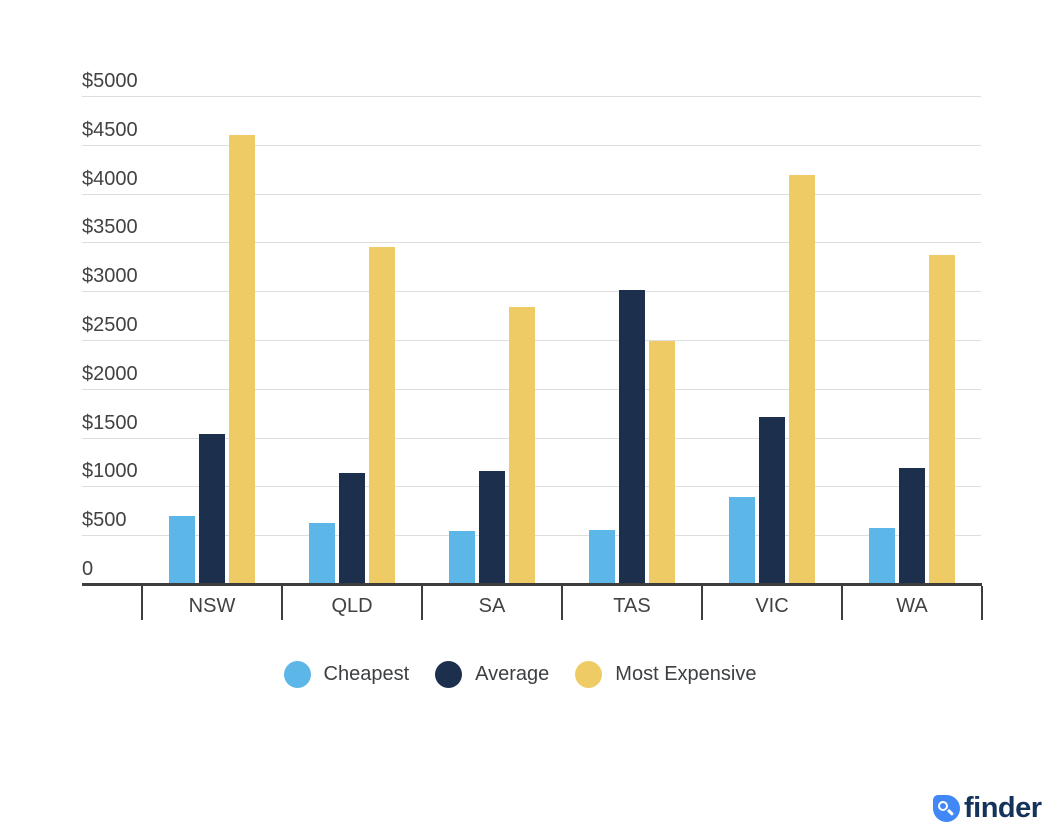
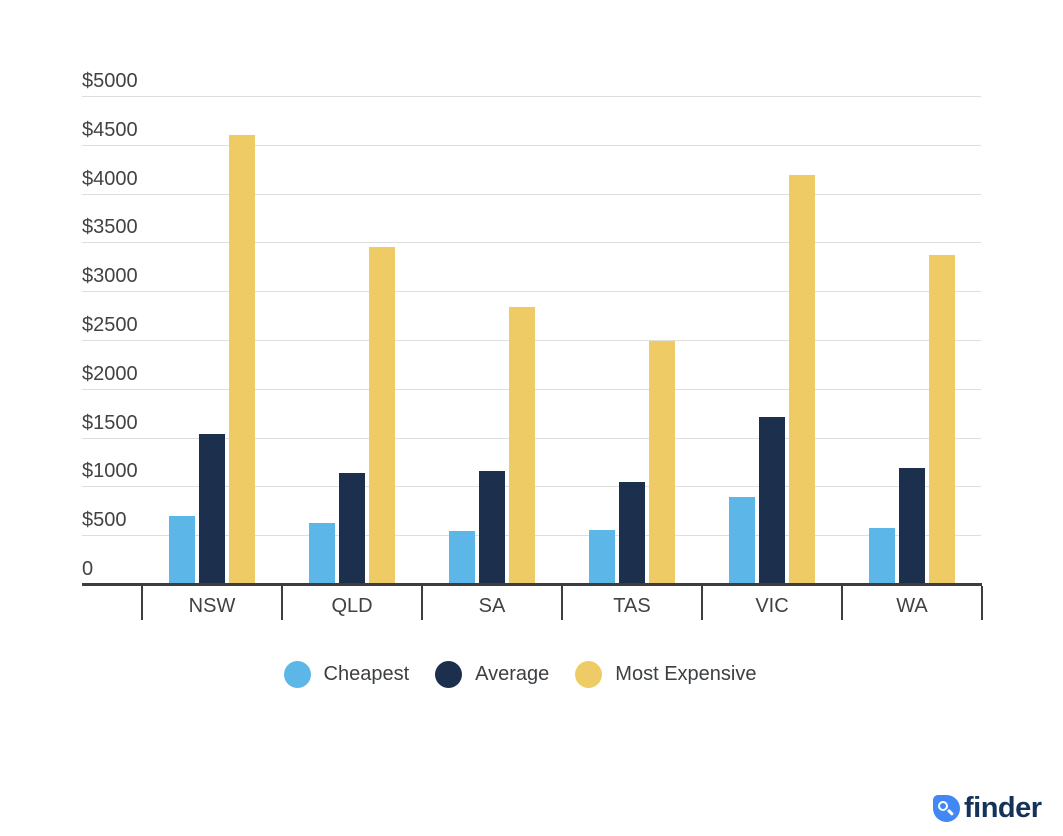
Average/TAS: $3000 -> $1000
